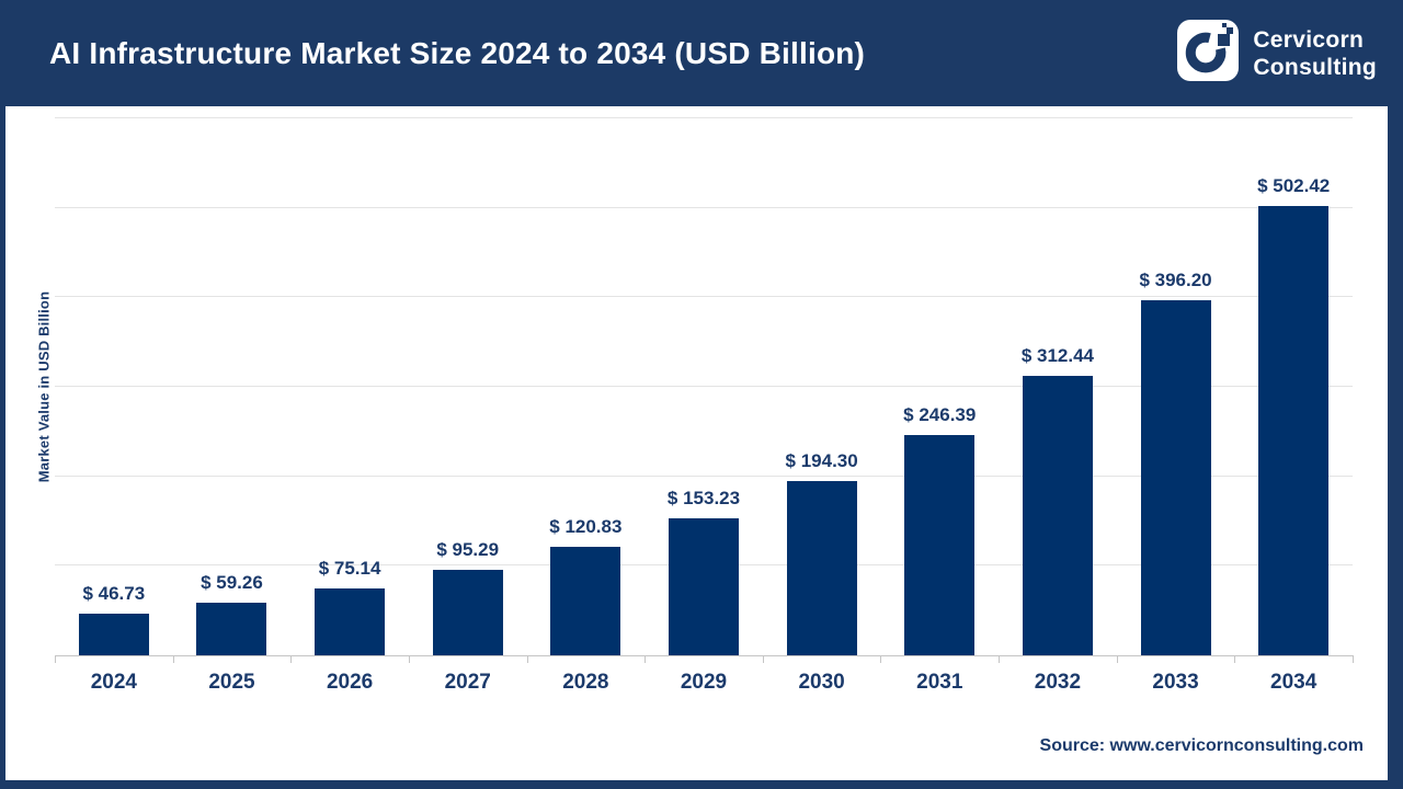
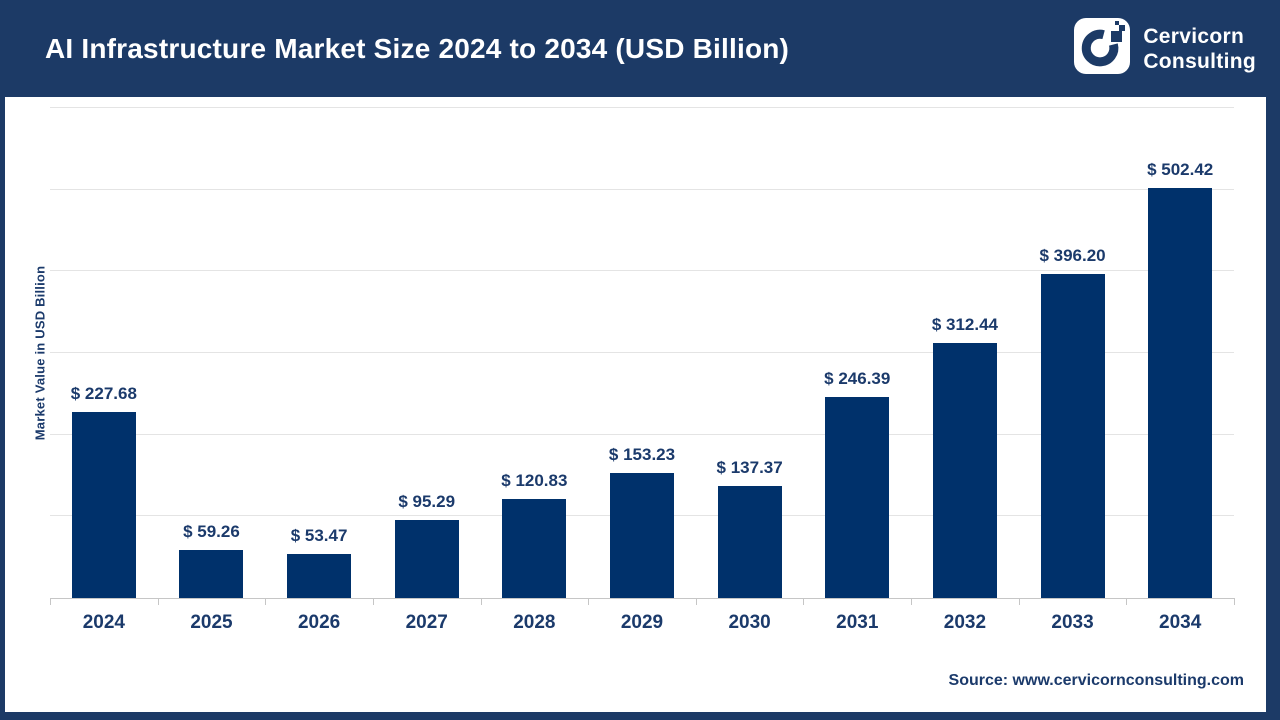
2024: 46.73 -> 227.68
2026: 75.14 -> 53.47
2030: 194.30 -> 137.37
